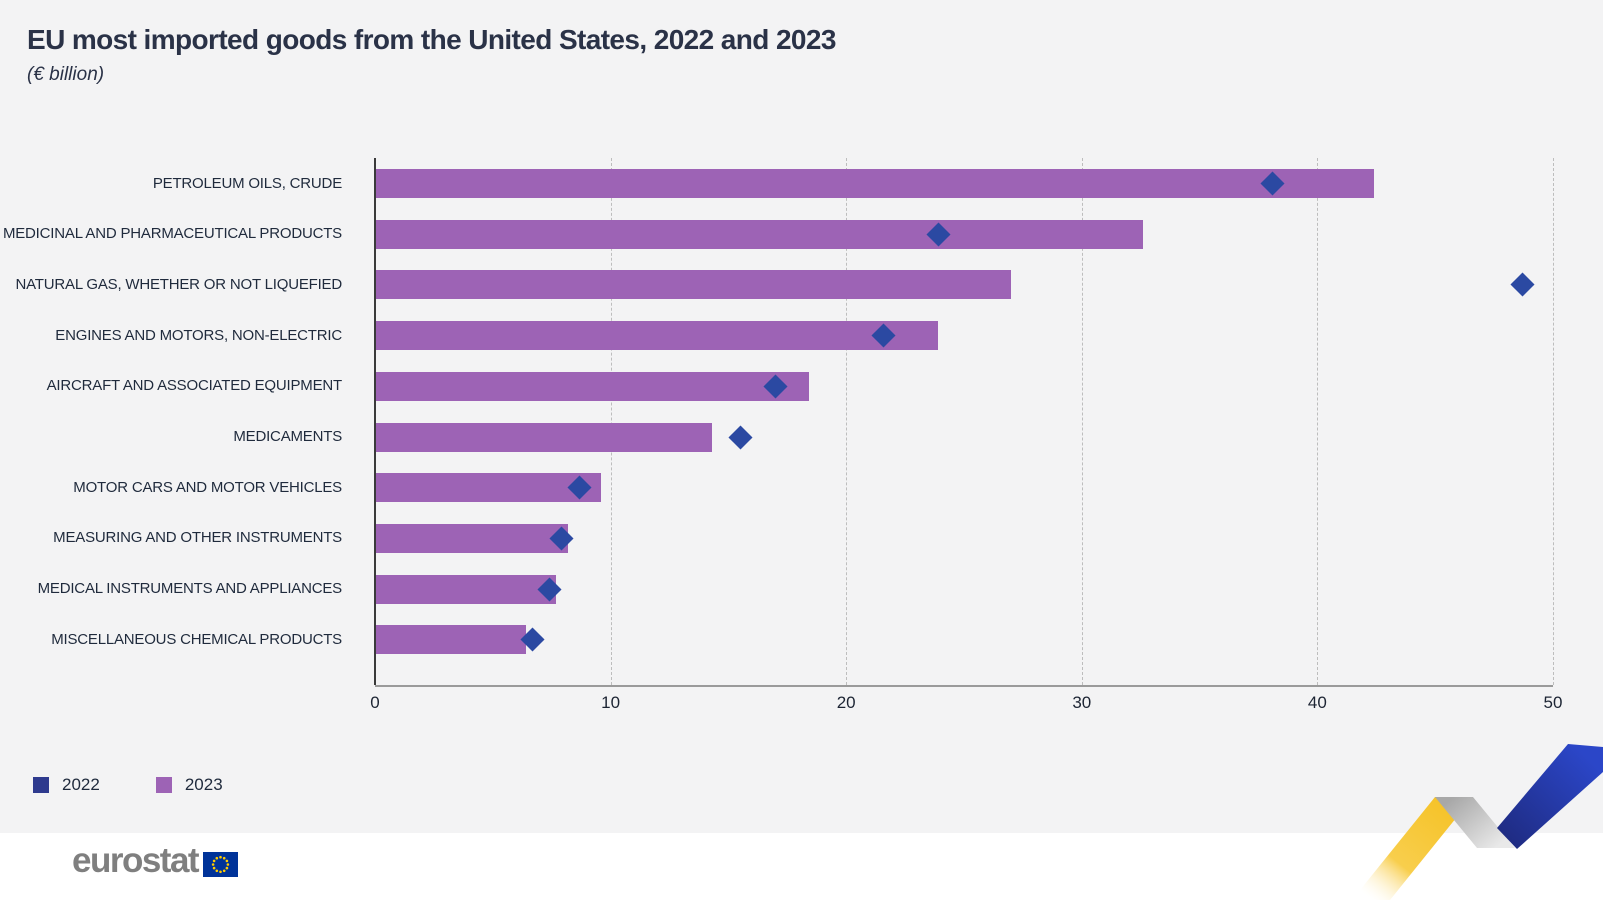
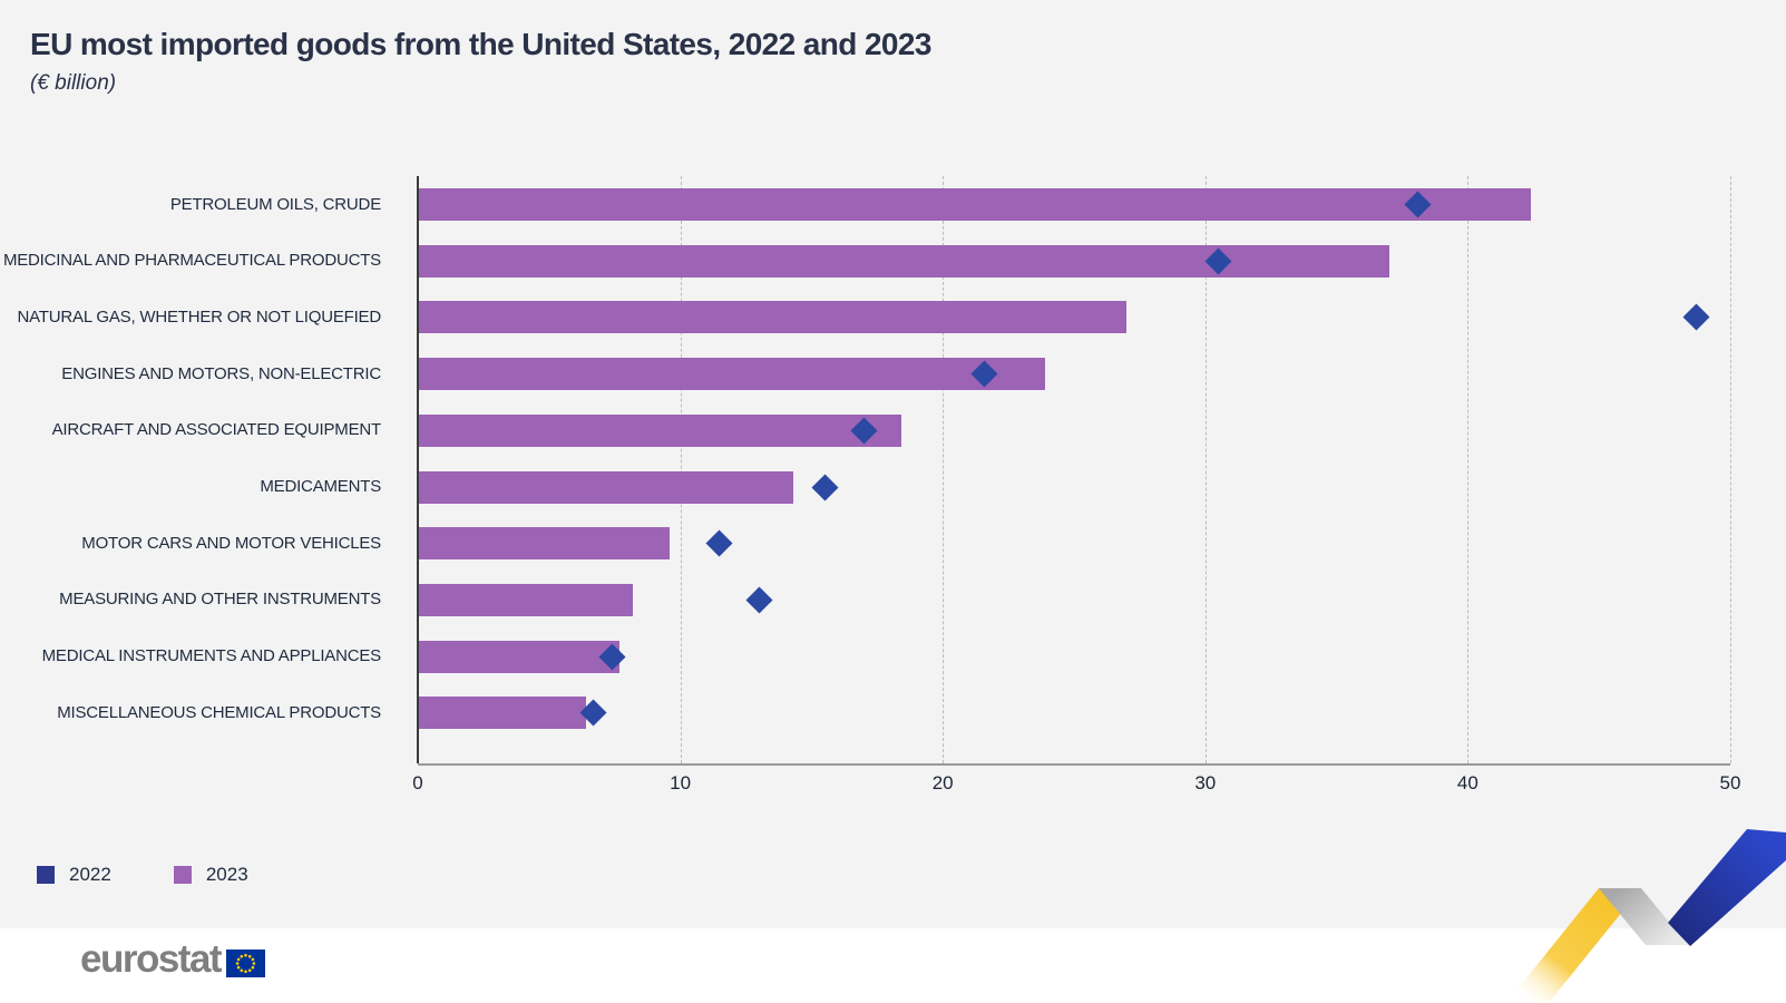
2022/MEDICINAL AND PHARMACEUTICAL PRODUCTS: 23.9 -> 30.5
2023/MEDICINAL AND PHARMACEUTICAL PRODUCTS: 32.6 -> 37.0
2022/MOTOR CARS AND MOTOR VEHICLES: 8.7 -> 11.5
2022/MEASURING AND OTHER INSTRUMENTS: 7.9 -> 13.0
